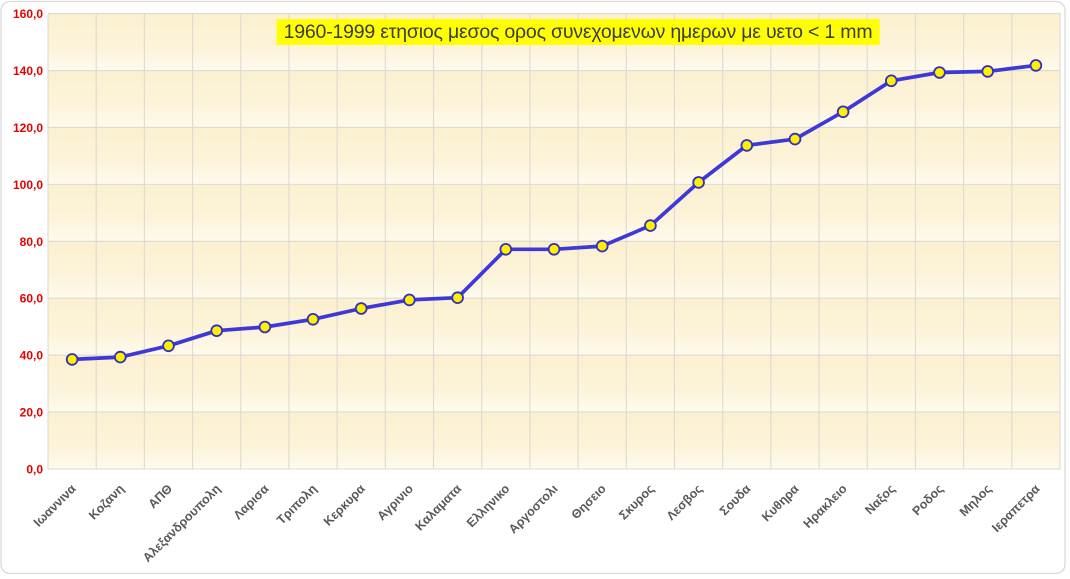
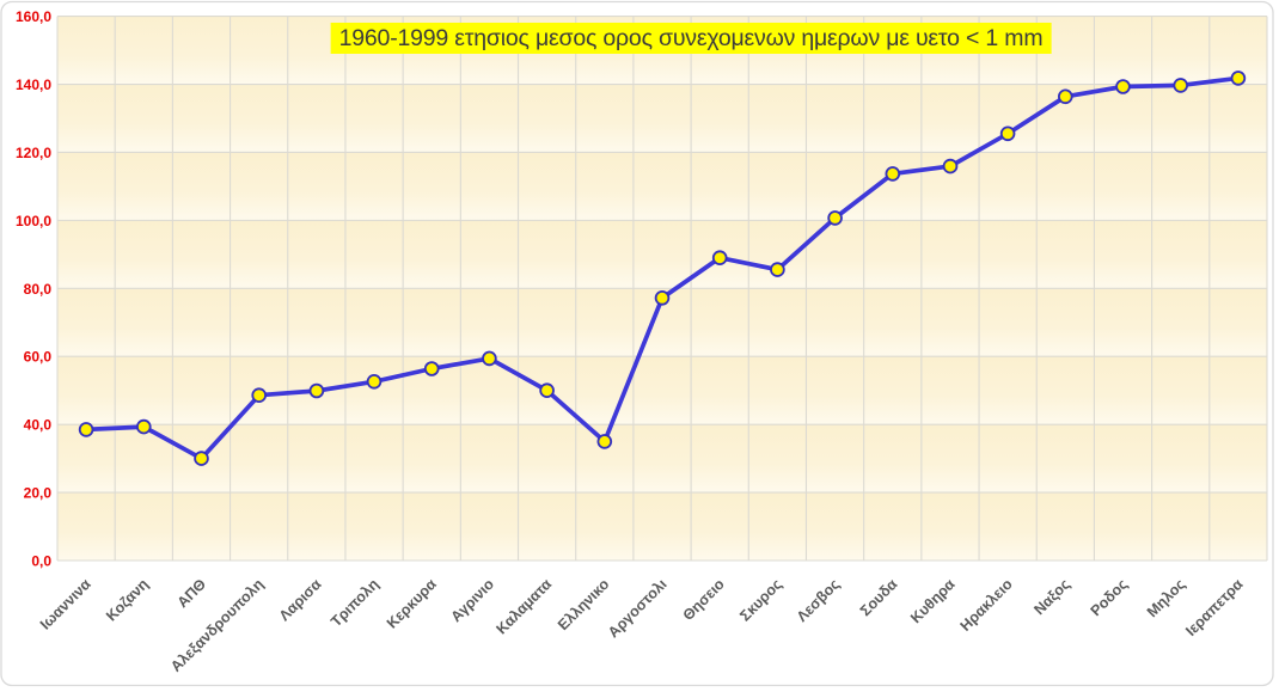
ΑΠΘ: 43 -> 30
Καλαματα: 60 -> 50
Ελληνικο: 77 -> 35
Θησειο: 78 -> 89
